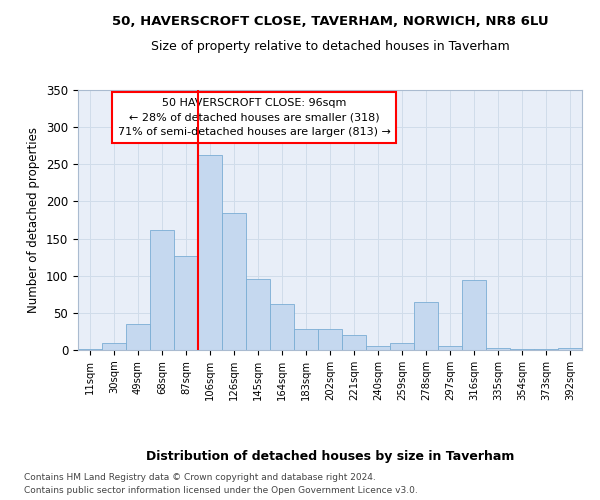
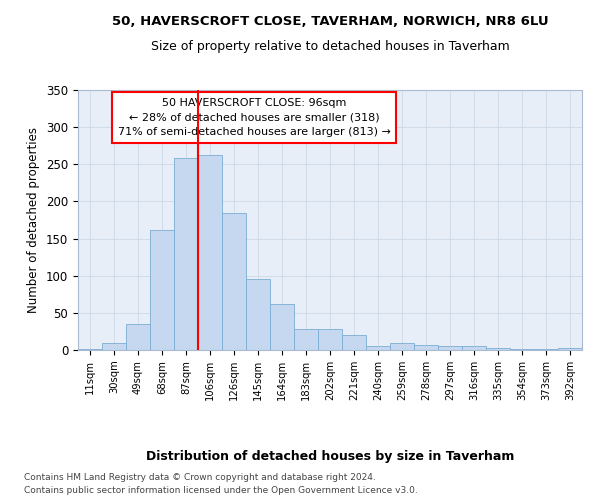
87sqm: 126 -> 258
278sqm: 64 -> 7
316sqm: 94 -> 5
